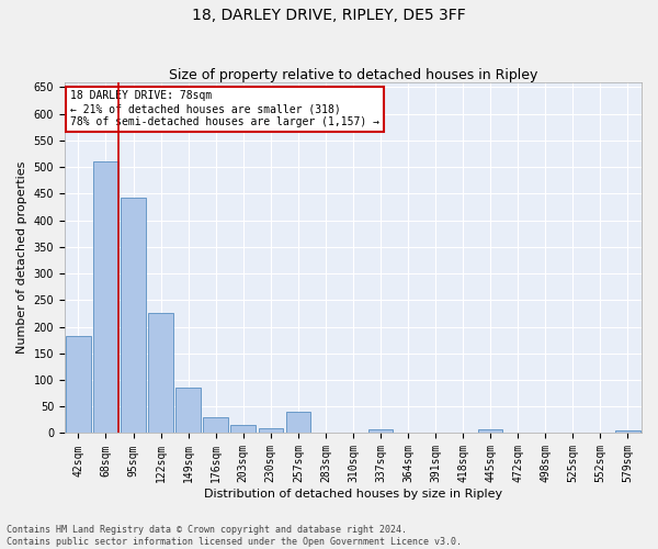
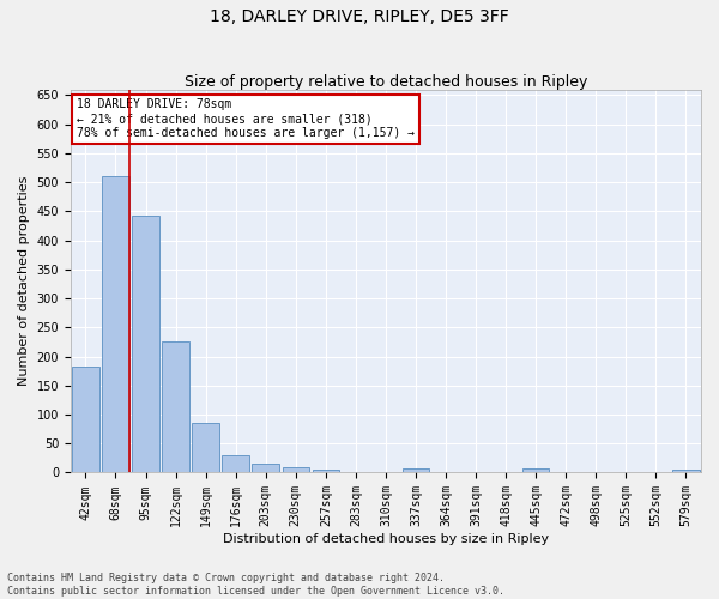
257sqm: 40 -> 6
